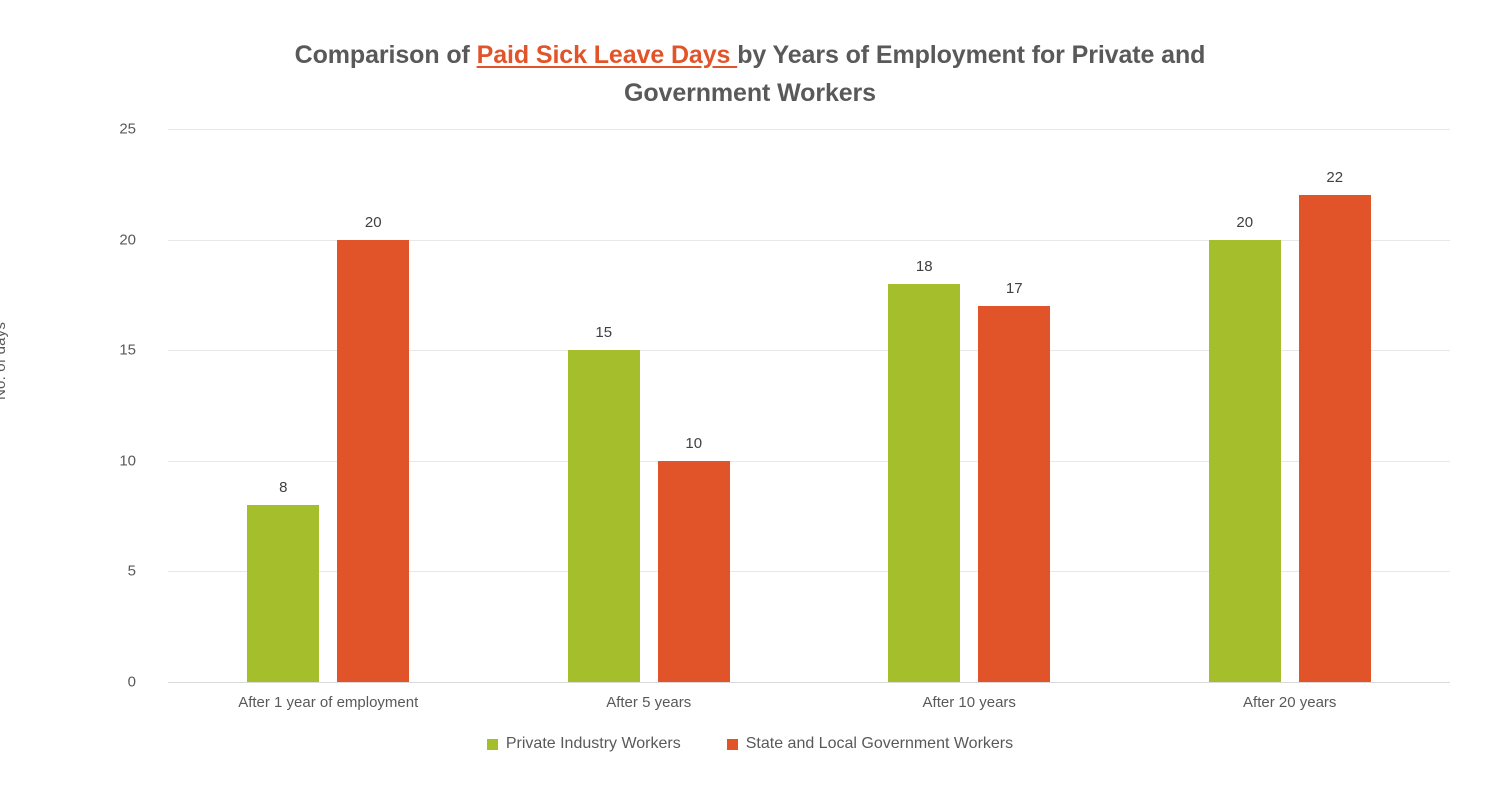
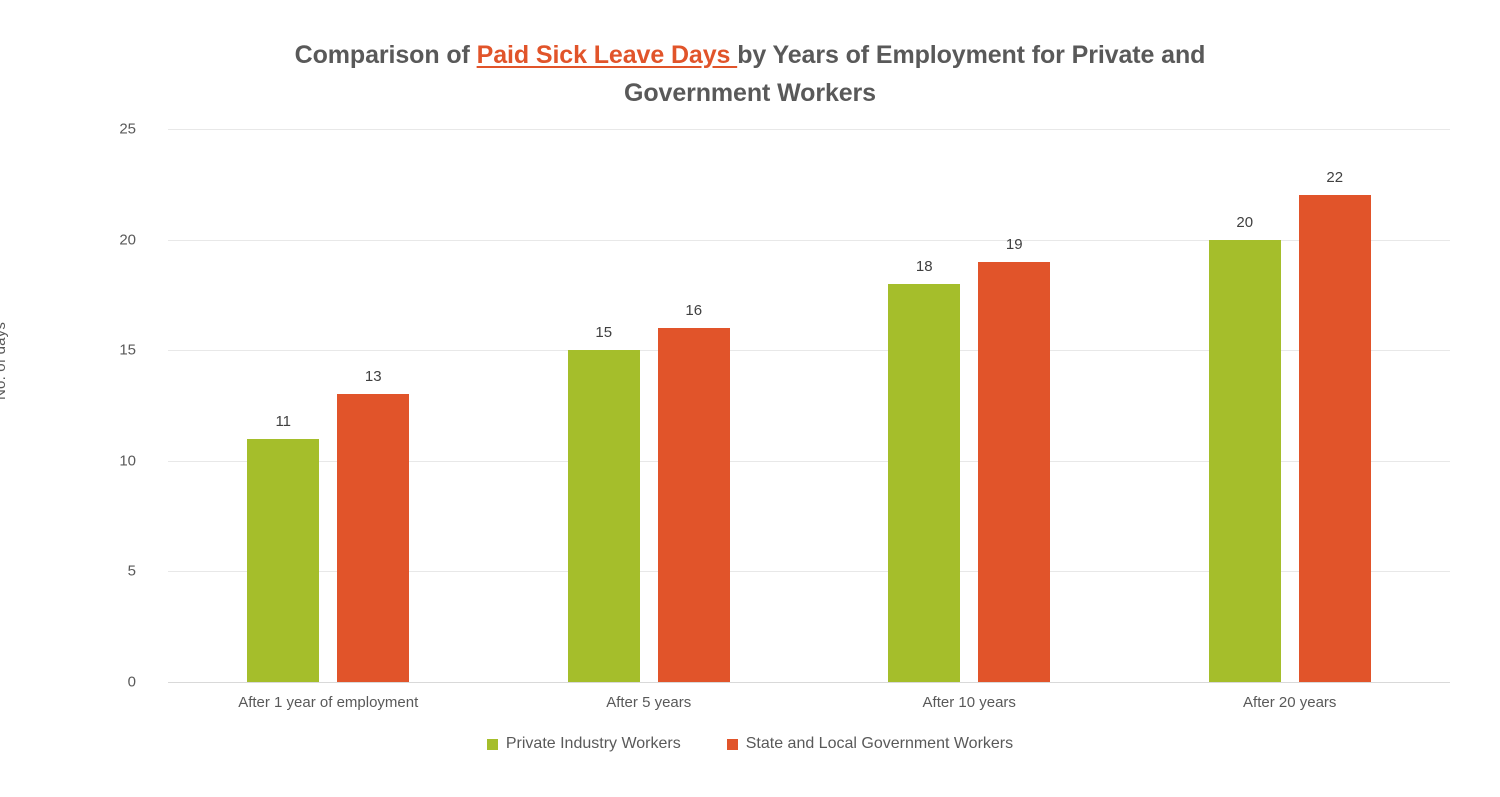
Private Industry Workers/After 1 year of employment: 8 -> 11
State and Local Government Workers/After 1 year of employment: 20 -> 13
State and Local Government Workers/After 5 years: 10 -> 16
State and Local Government Workers/After 10 years: 17 -> 19
